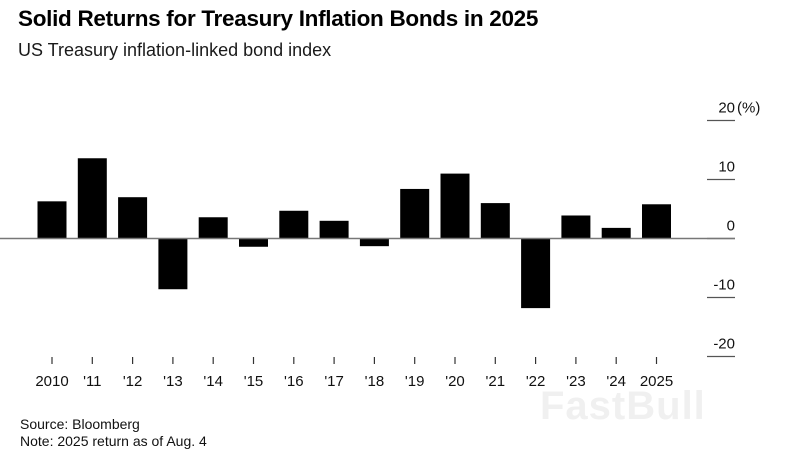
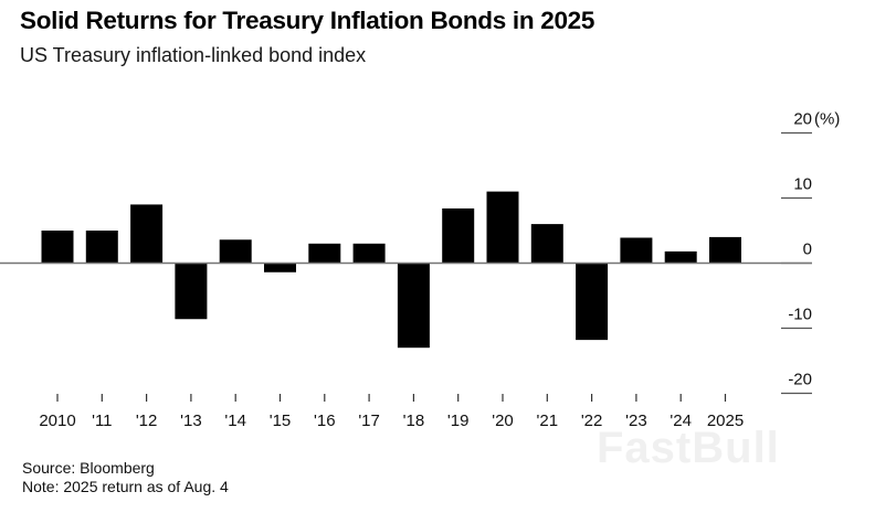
2010: 6 -> 5
'11: 14 -> 5
'12: 7 -> 9
'16: 5 -> 3
'18: -1 -> -13
2025: 6 -> 4
